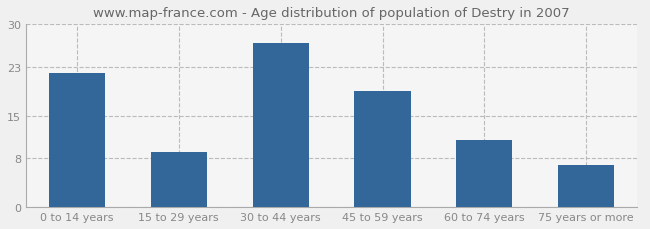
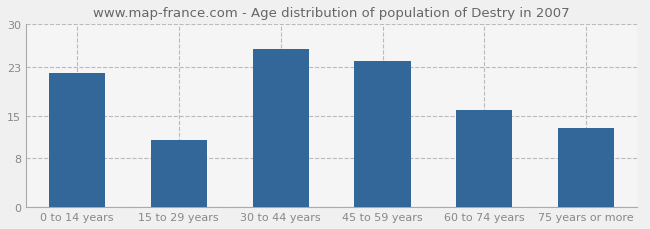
15 to 29 years: 9 -> 11
30 to 44 years: 27 -> 26
45 to 59 years: 19 -> 24
60 to 74 years: 11 -> 16
75 years or more: 7 -> 13
